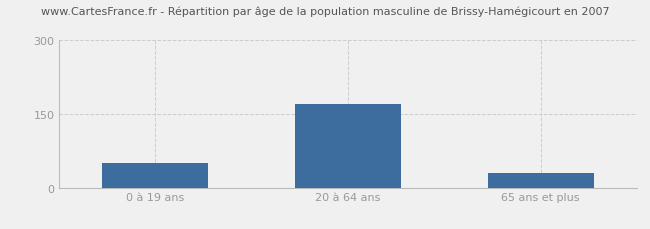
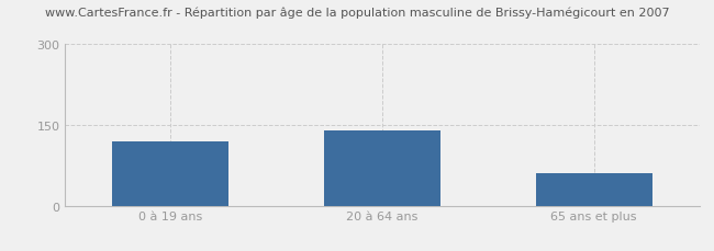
0 à 19 ans: 50 -> 120
20 à 64 ans: 170 -> 140
65 ans et plus: 30 -> 60
